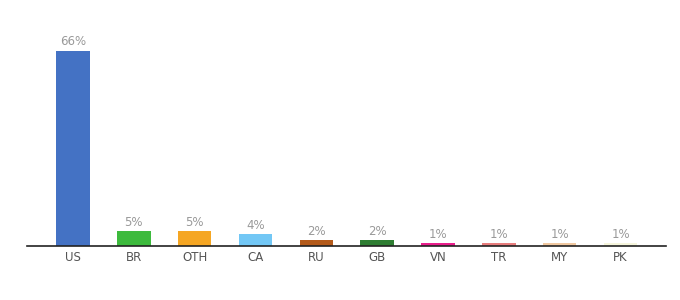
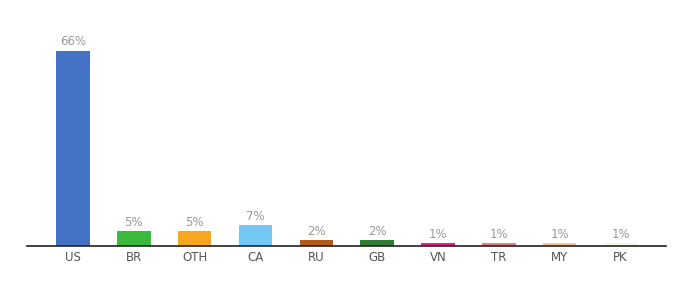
CA: 4% -> 7%
